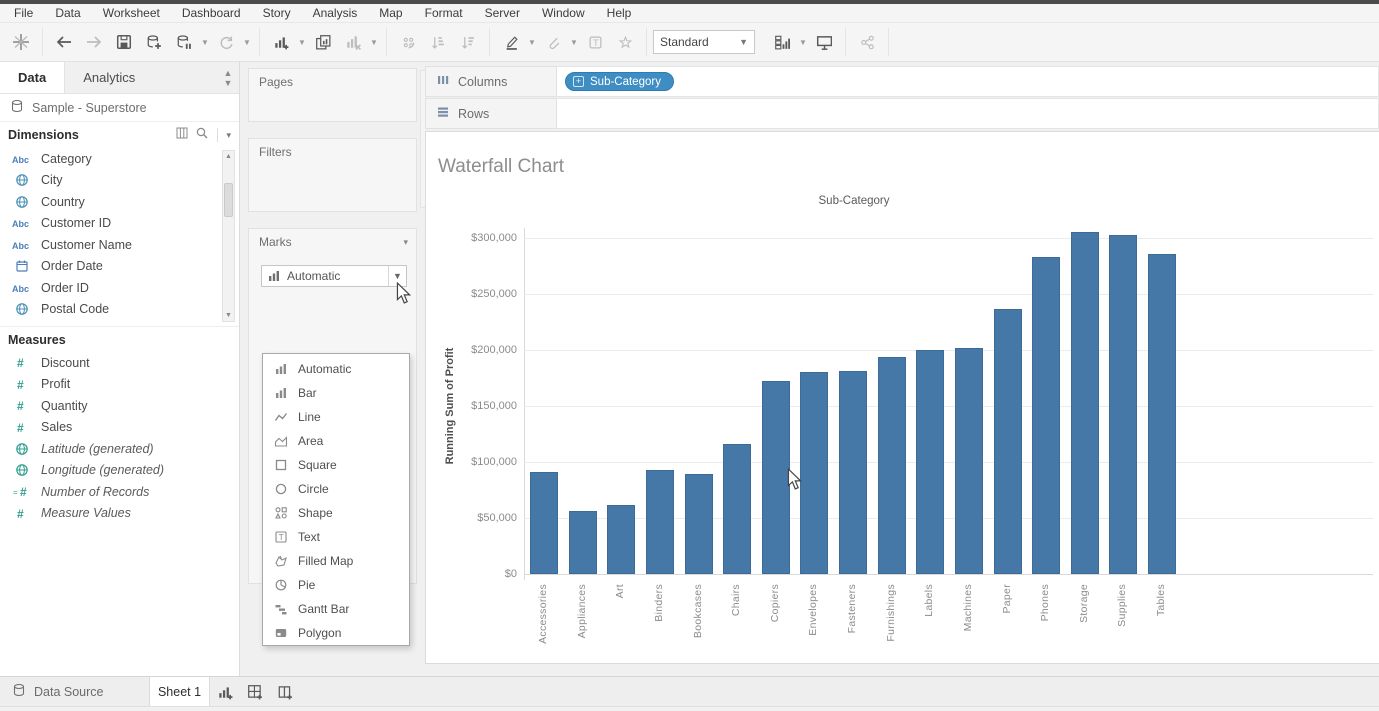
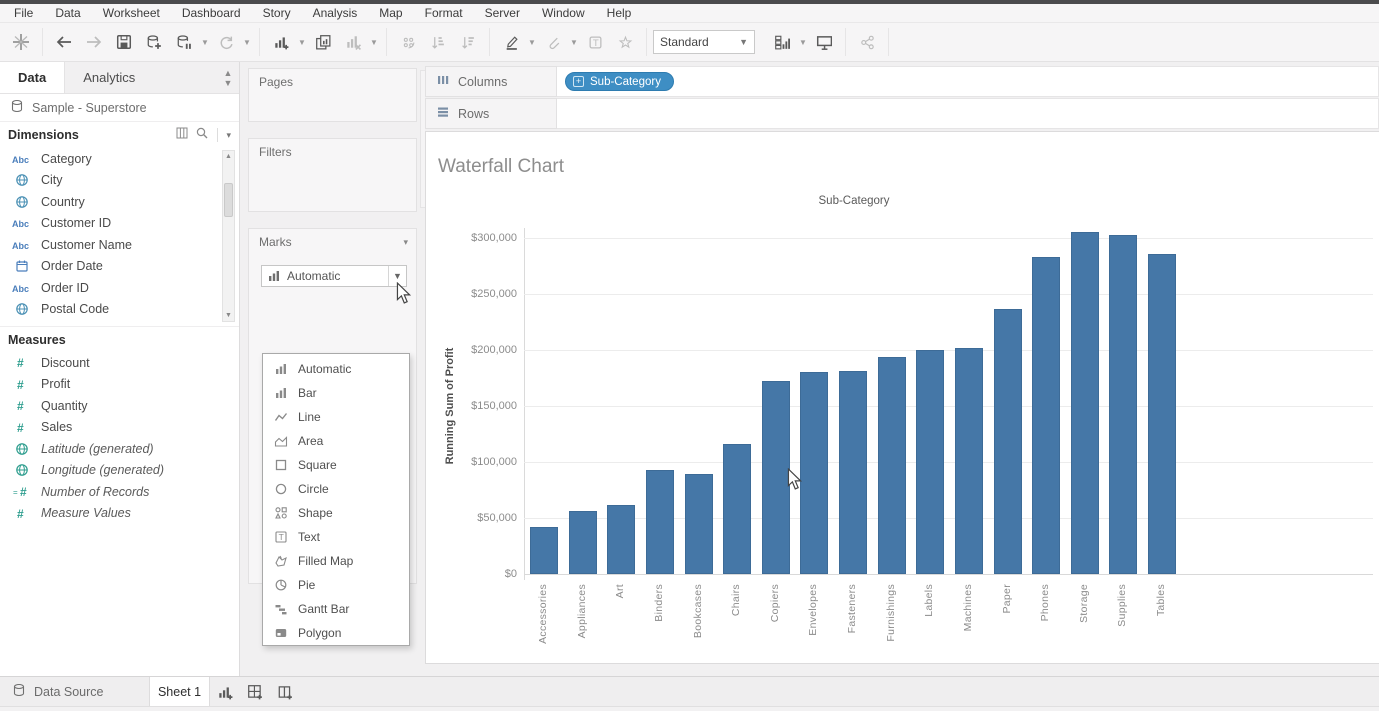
Accessories: $91000 -> $42000
